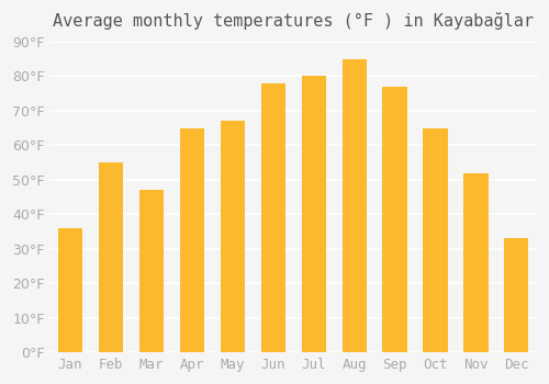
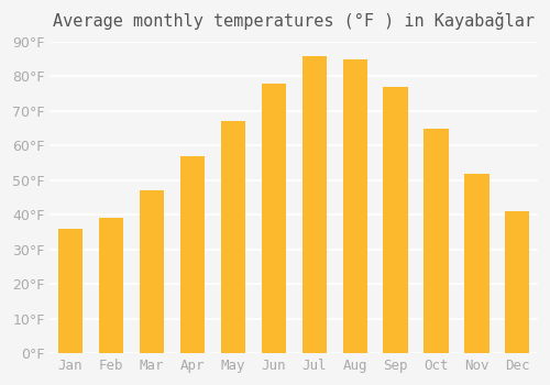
Feb: 55°F -> 39°F
Apr: 65°F -> 57°F
Jul: 80°F -> 86°F
Dec: 33°F -> 41°F
